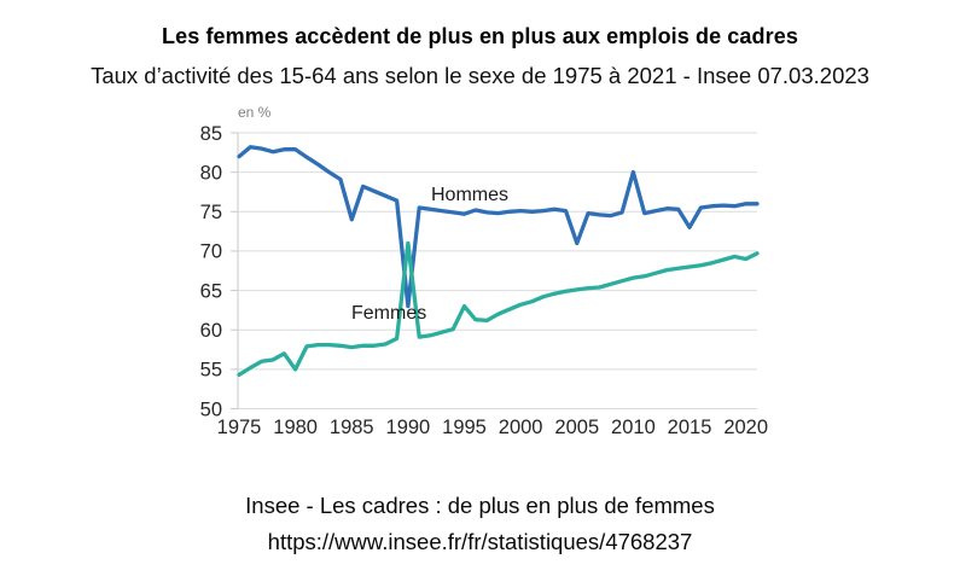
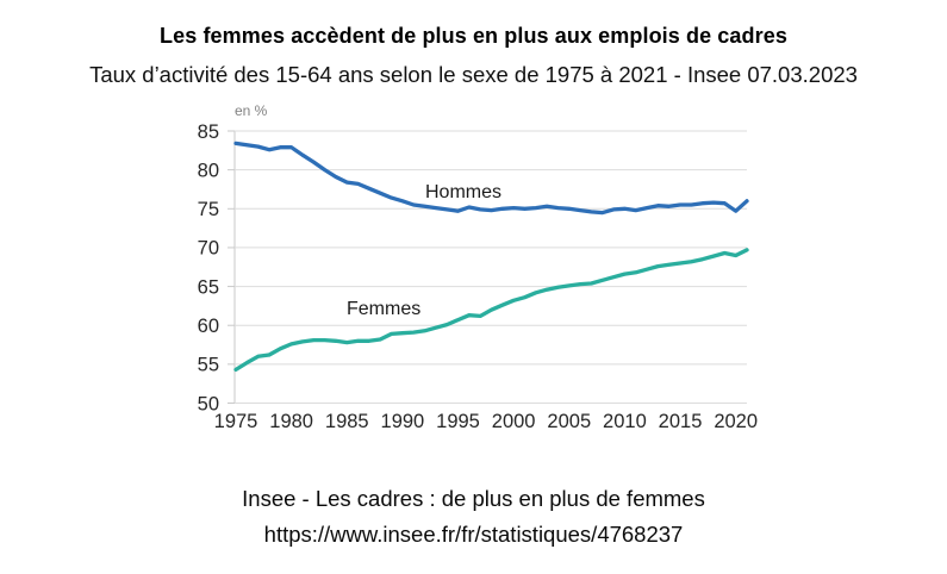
Hommes/1975: 82 -> 83
Femmes/1980: 55 -> 58
Hommes/1985: 74 -> 78
Hommes/1990: 63 -> 76
Femmes/1990: 71 -> 59
Femmes/1995: 63 -> 61
Hommes/2005: 71 -> 75
Hommes/2010: 80 -> 75
Hommes/2015: 73 -> 76
Hommes/2020: 76 -> 75
